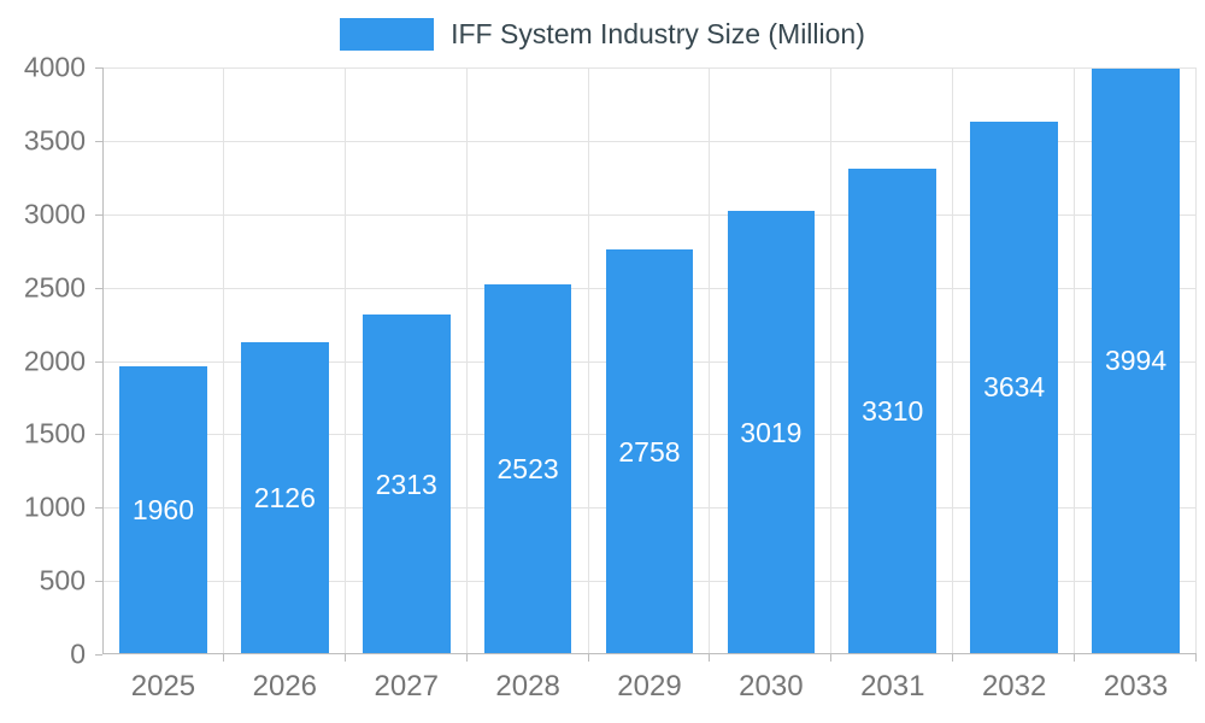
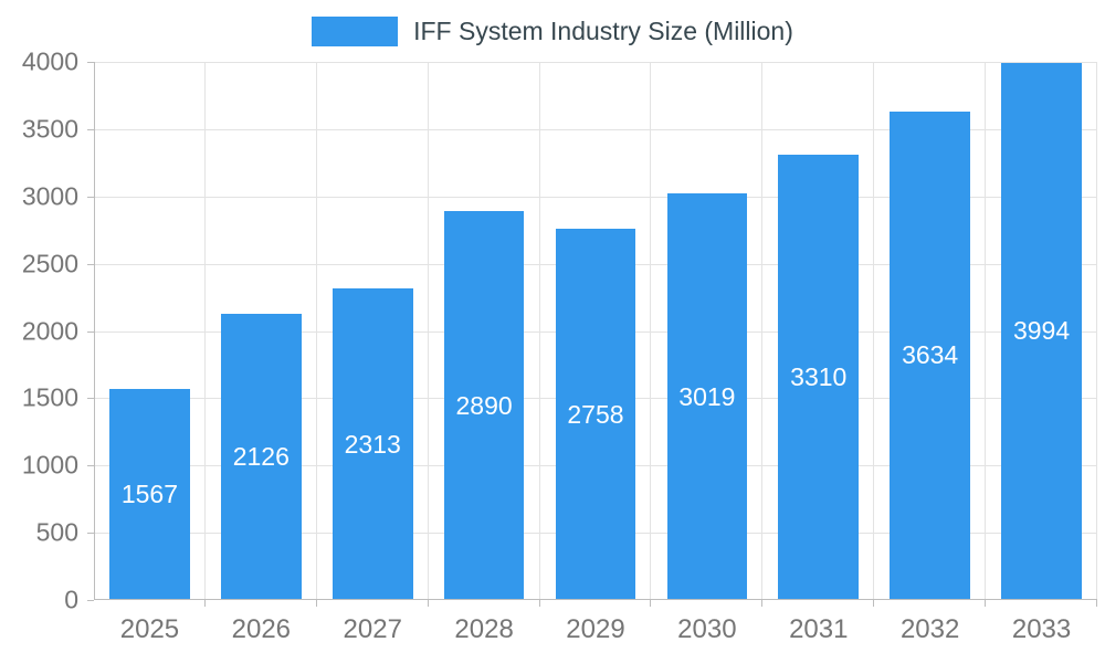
2025: 1960 -> 1567
2028: 2523 -> 2890
